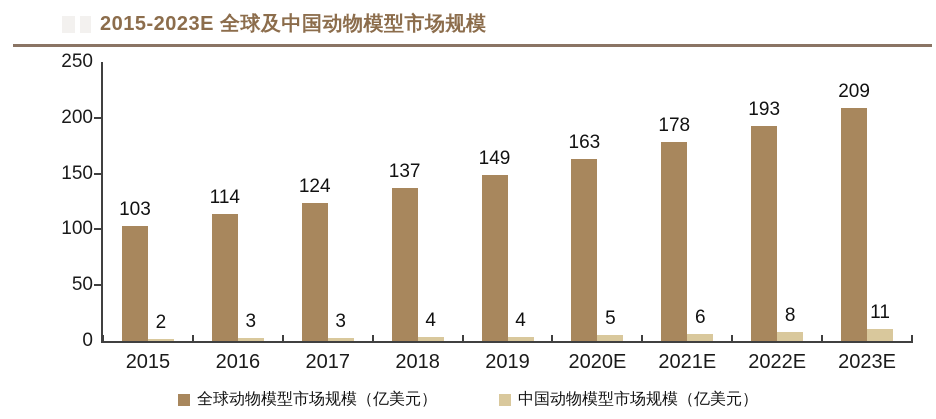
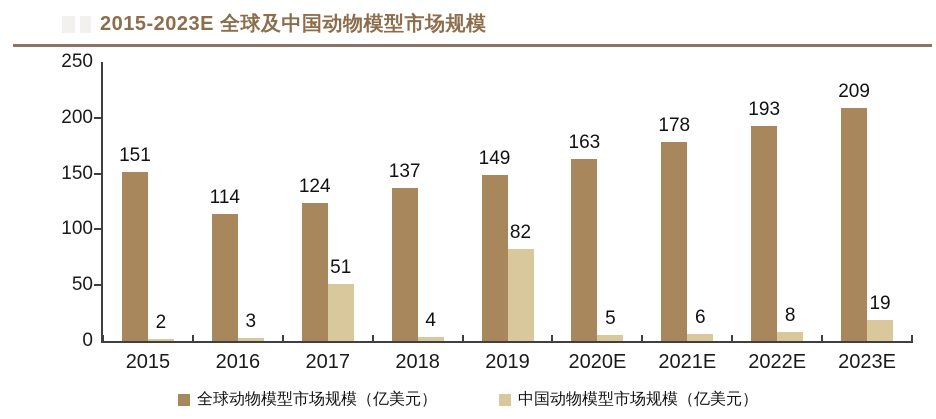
全球动物模型市场规模（亿美元）/2015: 103 -> 151
中国动物模型市场规模（亿美元）/2017: 3 -> 51
中国动物模型市场规模（亿美元）/2019: 4 -> 82
中国动物模型市场规模（亿美元）/2023E: 11 -> 19
